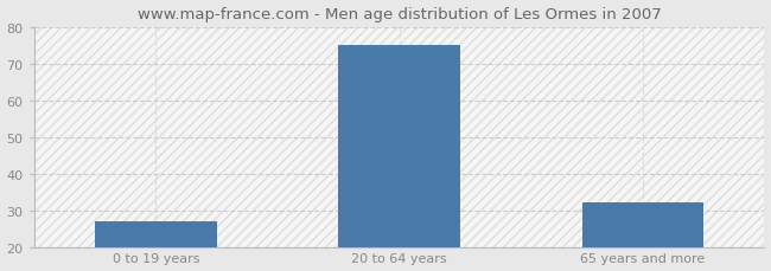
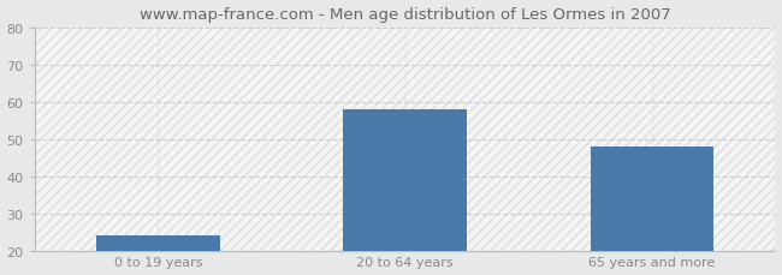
0 to 19 years: 27 -> 24
20 to 64 years: 75 -> 58
65 years and more: 32 -> 48
